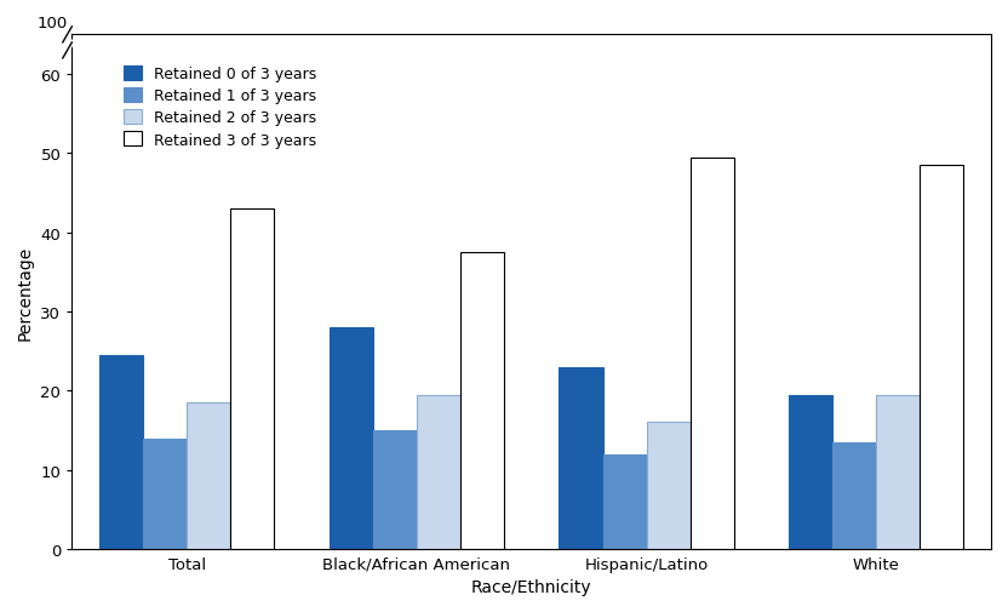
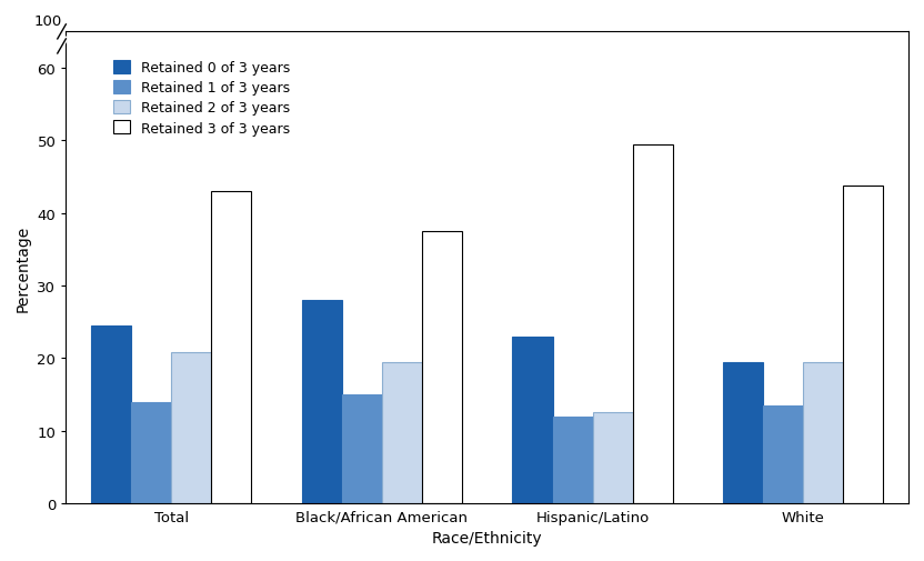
Retained 2 of 3 years/Total: 18.5 -> 20.8
Retained 2 of 3 years/Hispanic/Latino: 16.0 -> 12.6
Retained 3 of 3 years/White: 48.5 -> 43.8
